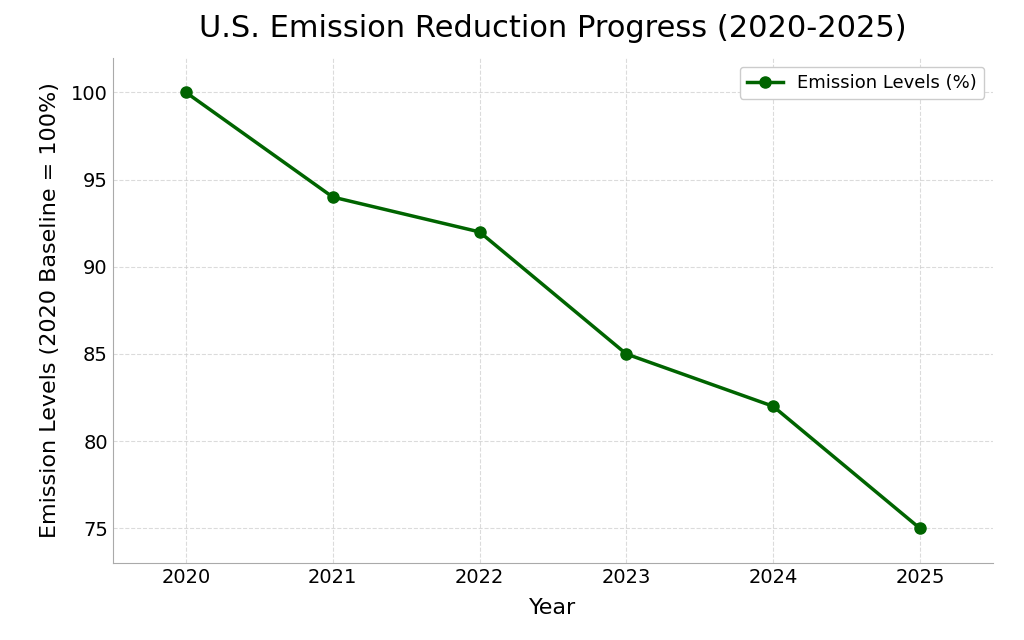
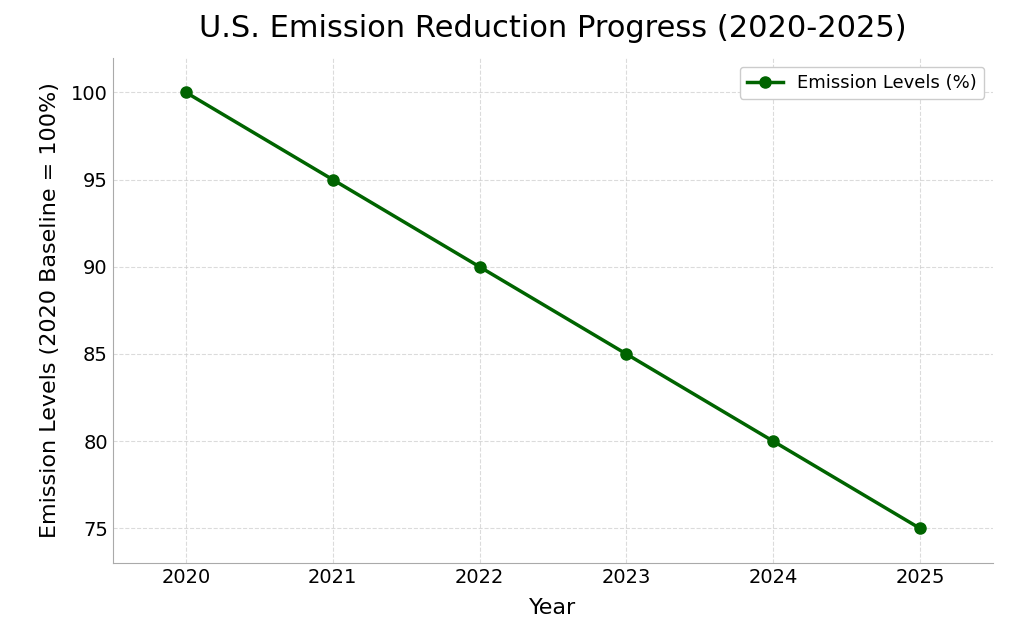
2021: 94 -> 95
2022: 92 -> 90
2024: 82 -> 80
